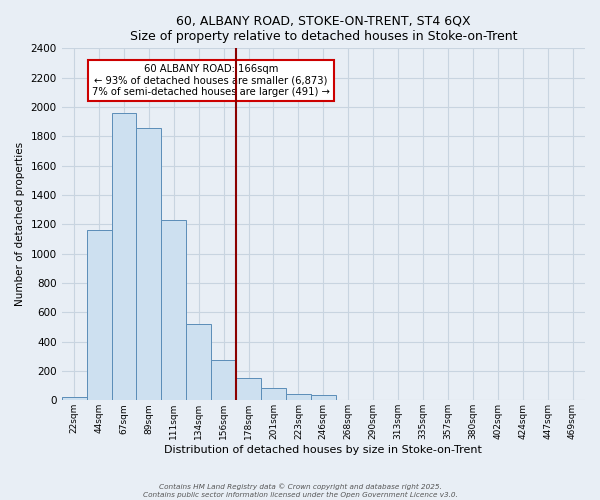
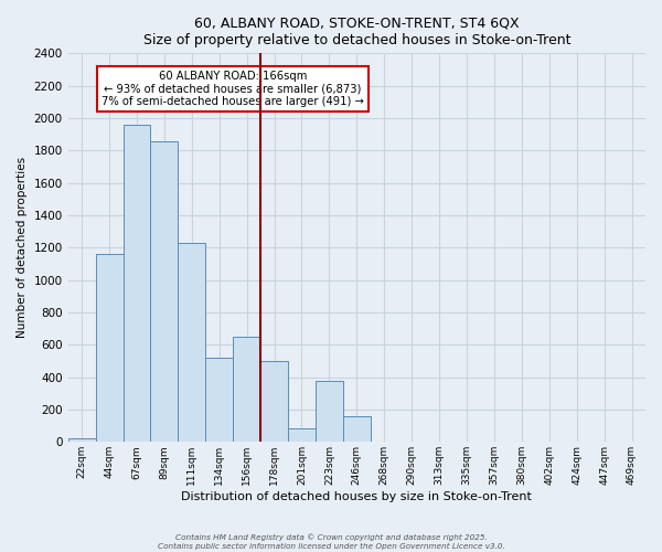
156sqm: 280 -> 650
178sqm: 150 -> 500
223sqm: 40 -> 380
246sqm: 40 -> 160
